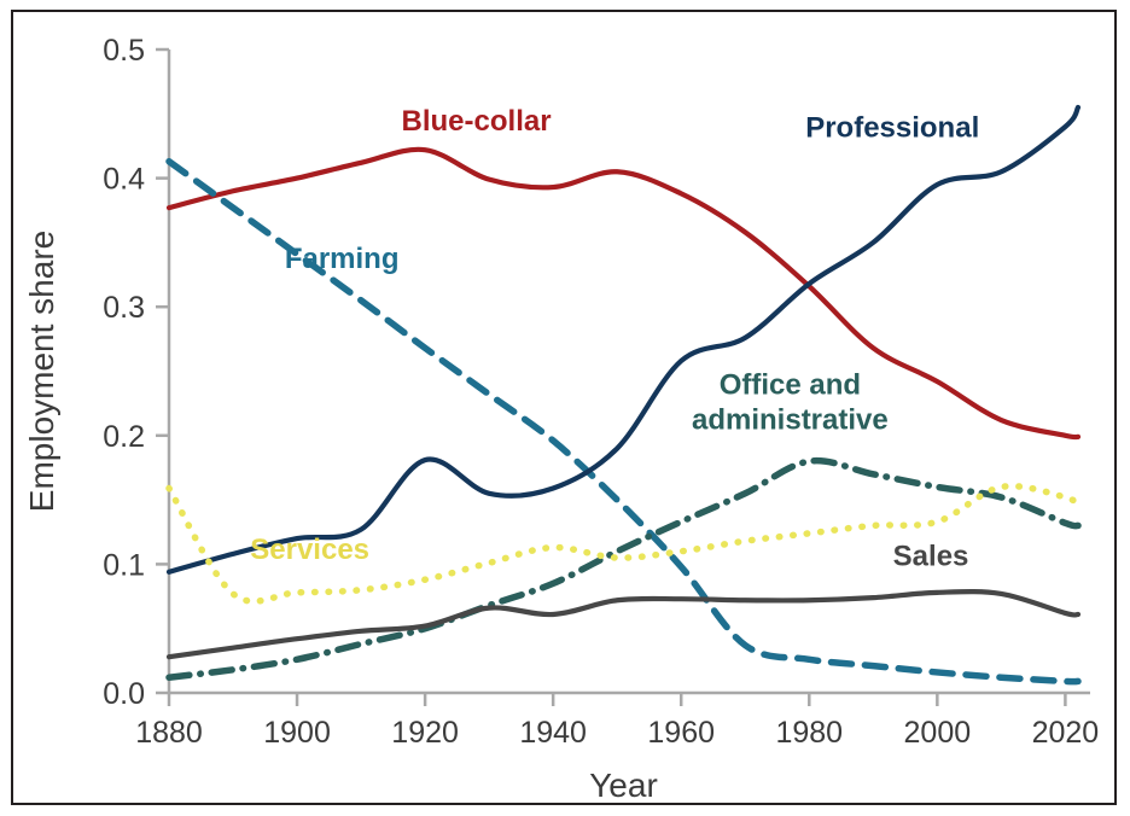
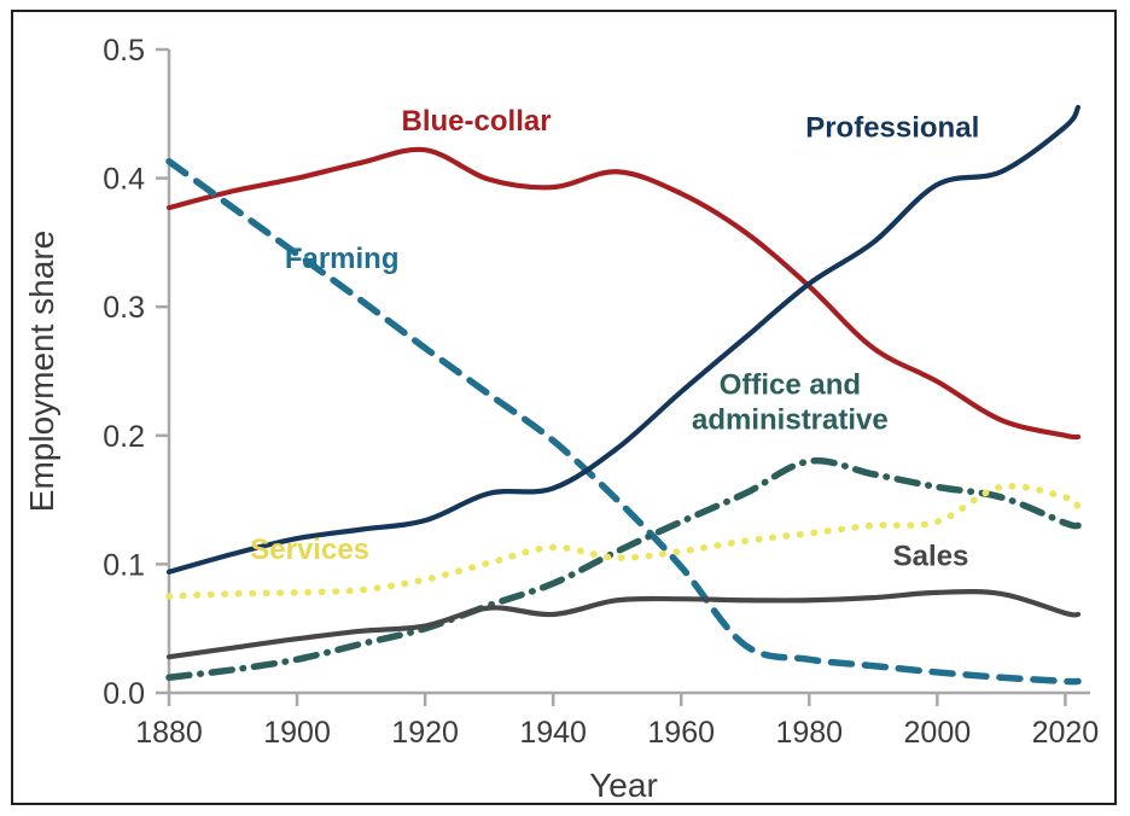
Services/1880: 0.159 -> 0.075
Professional/1920: 0.181 -> 0.134
Professional/1960: 0.258 -> 0.234
